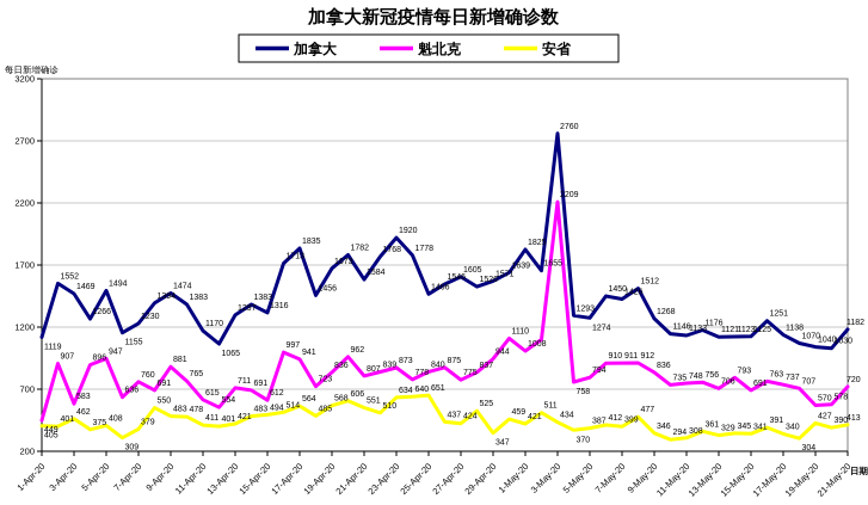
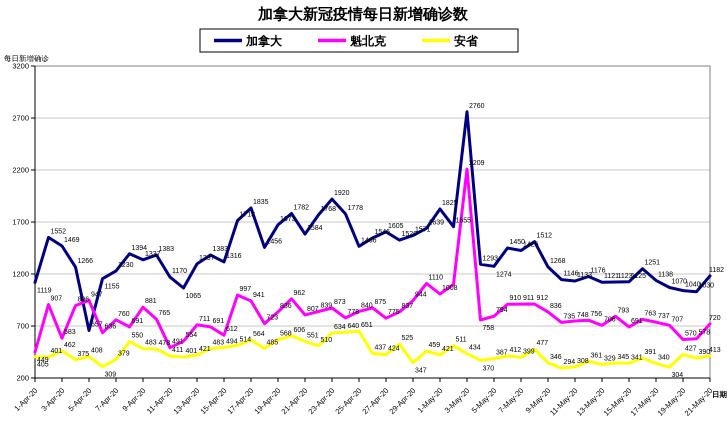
加拿大/5-Apr-20: 1494 -> 657
加拿大/9-Apr-20: 1474 -> 1337
魁北克/11-Apr-20: 615 -> 491
